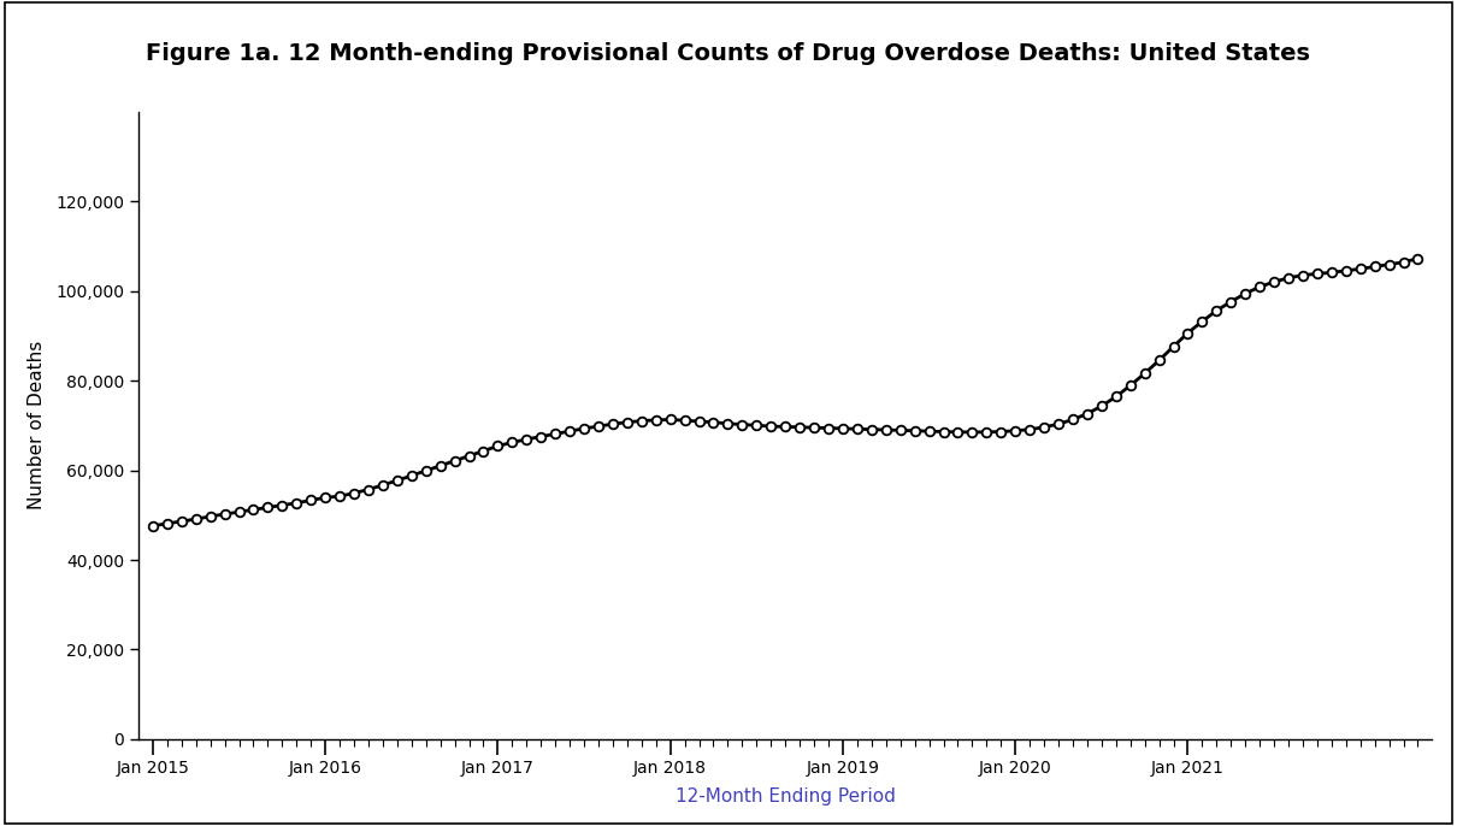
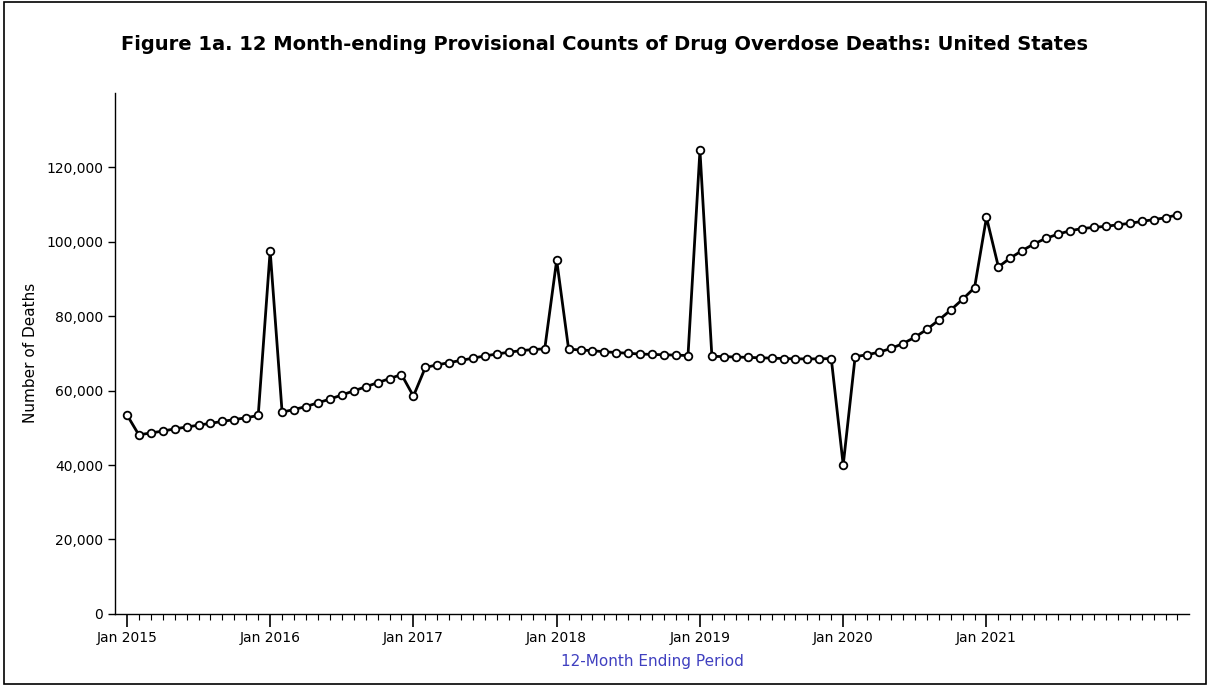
Jan 2015: 47,600 -> 53,500
Jan 2016: 53,900 -> 97,500
Jan 2017: 65,400 -> 58,500
Jan 2018: 71,300 -> 95,000
Jan 2019: 69,300 -> 124,500
Jan 2020: 68,800 -> 40,000
Jan 2021: 90,600 -> 106,500
